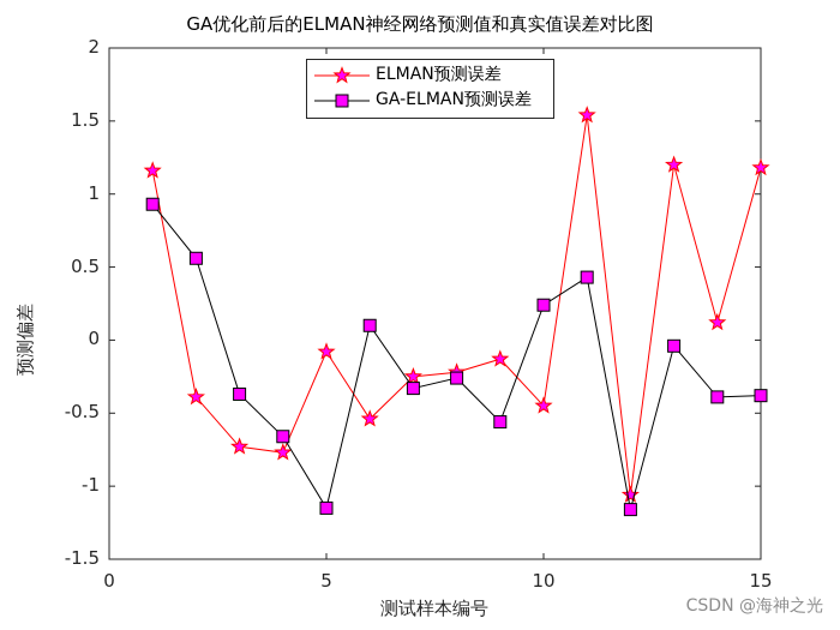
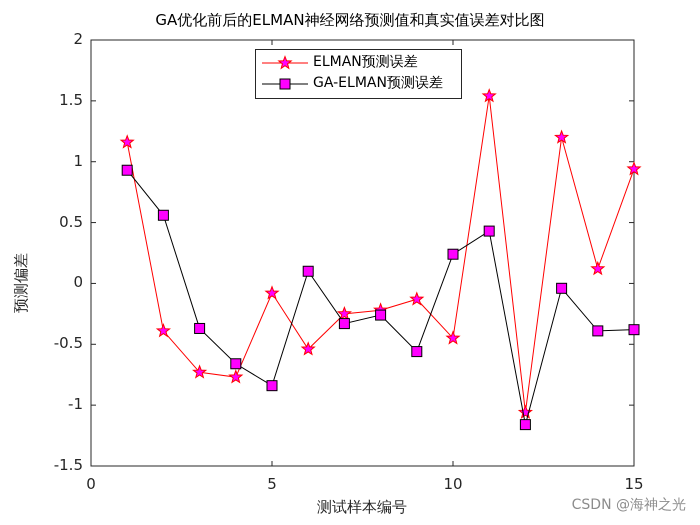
GA-ELMAN预测误差/5: -1.15 -> -0.84
ELMAN预测误差/15: 1.18 -> 0.94
